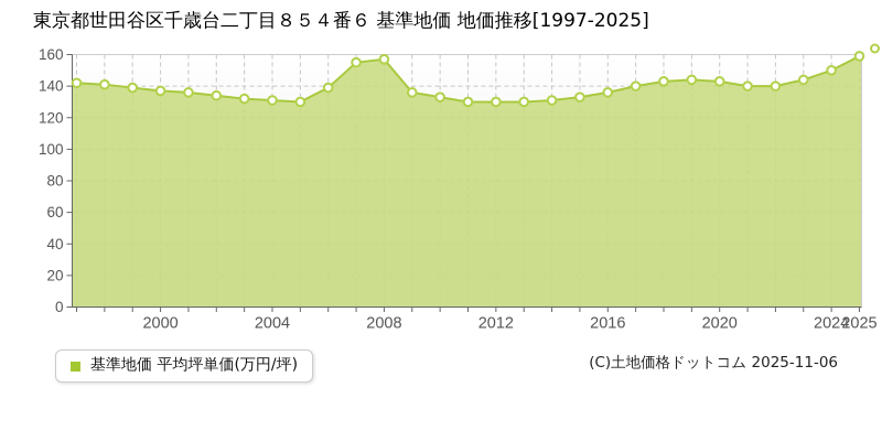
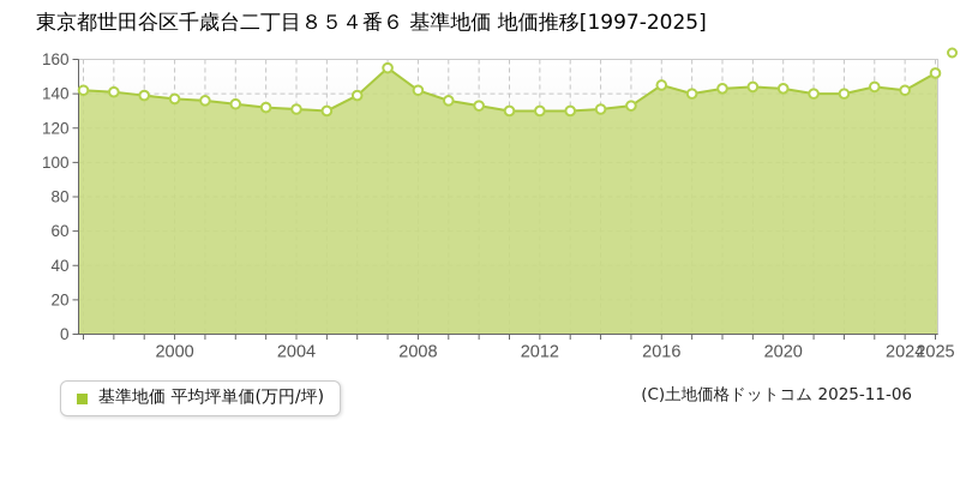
2008: 157 -> 142
2016: 136 -> 145
2024: 150 -> 142
2025: 159 -> 152
